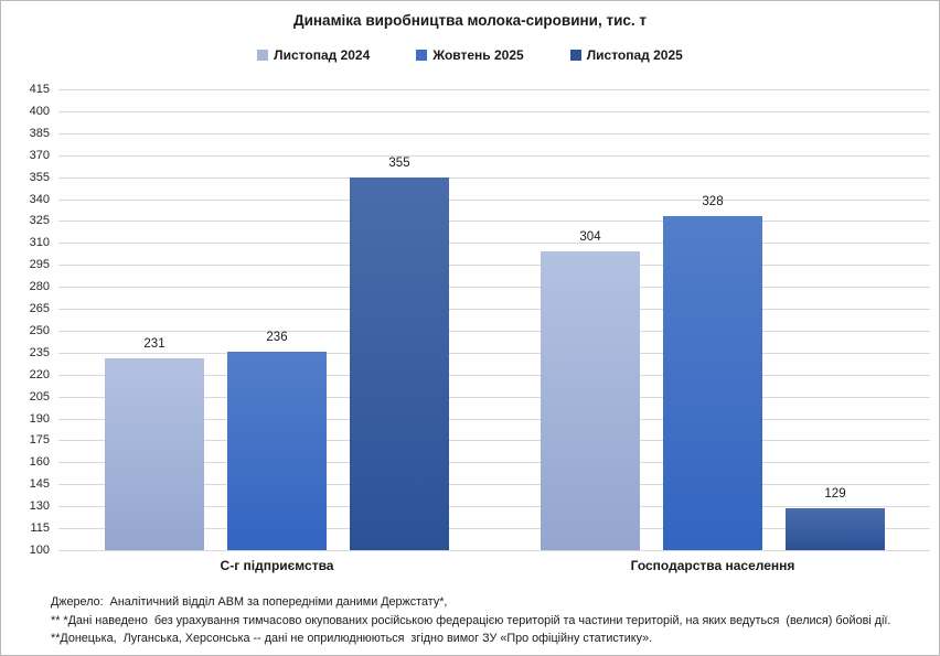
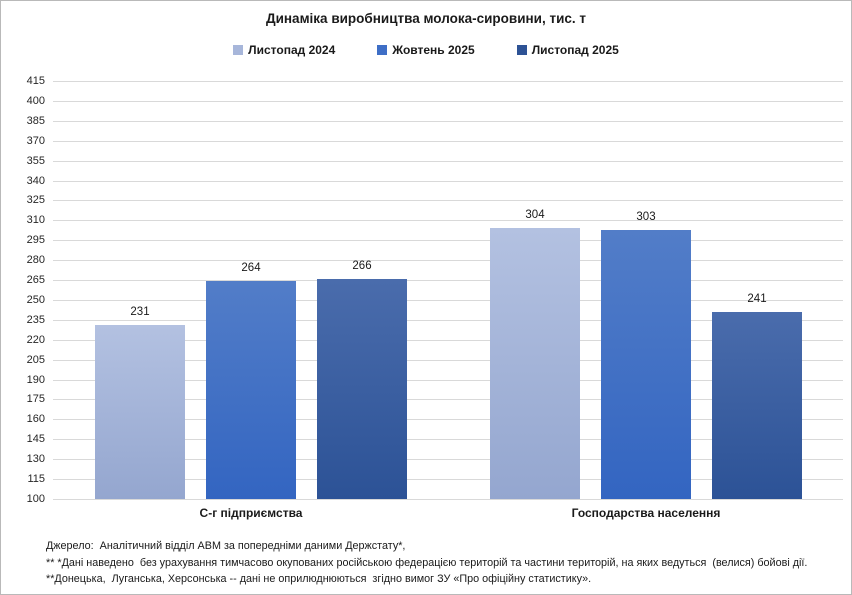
Жовтень 2025/С-г підприємства: 236 -> 264
Листопад 2025/С-г підприємства: 355 -> 266
Жовтень 2025/Господарства населення: 328 -> 303
Листопад 2025/Господарства населення: 129 -> 241
